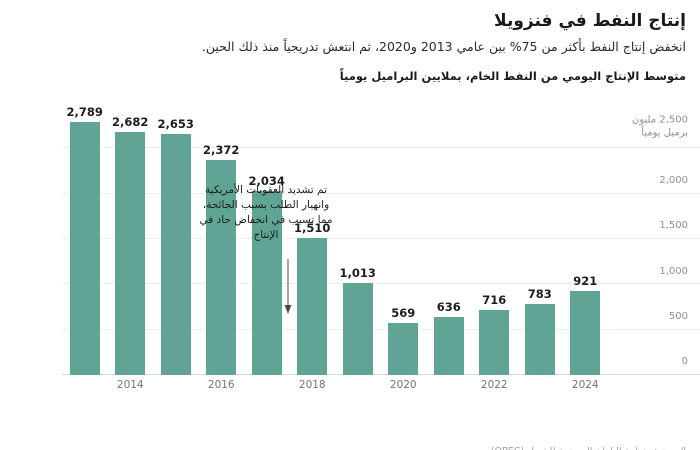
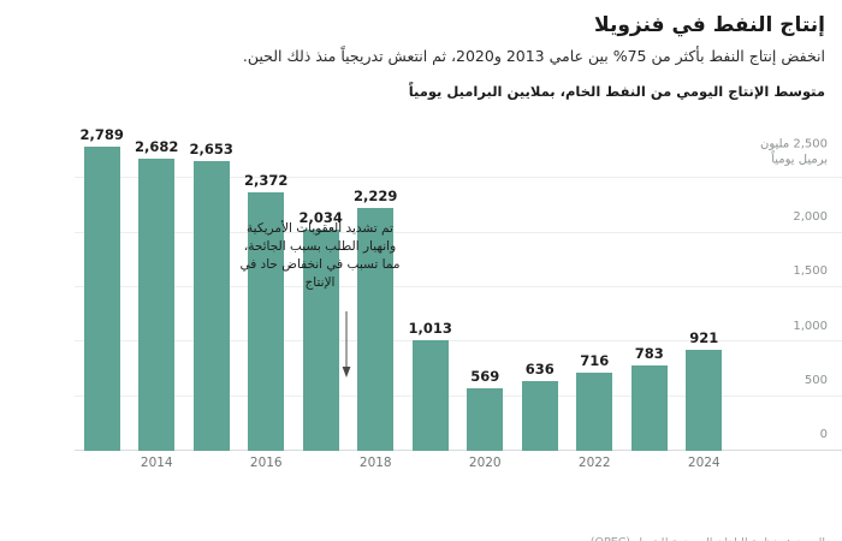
2018: 1,510 -> 2,229
